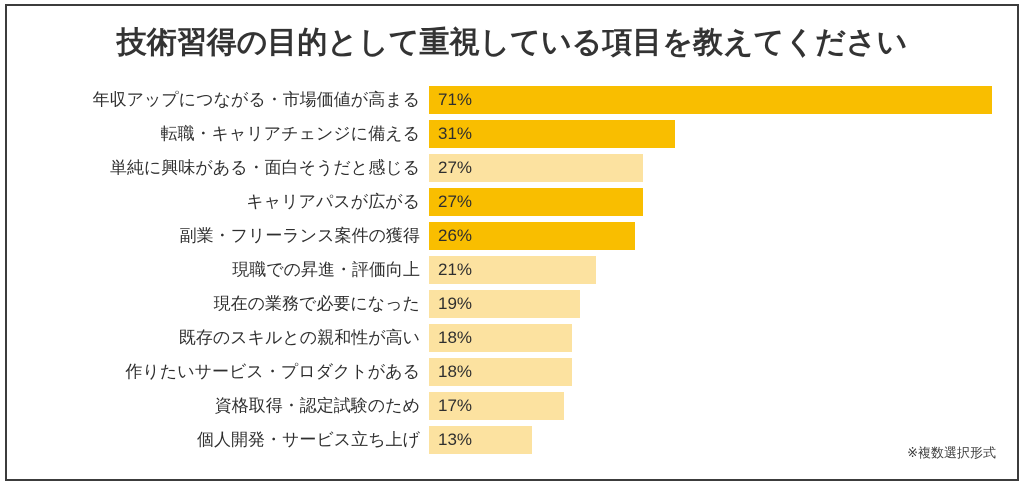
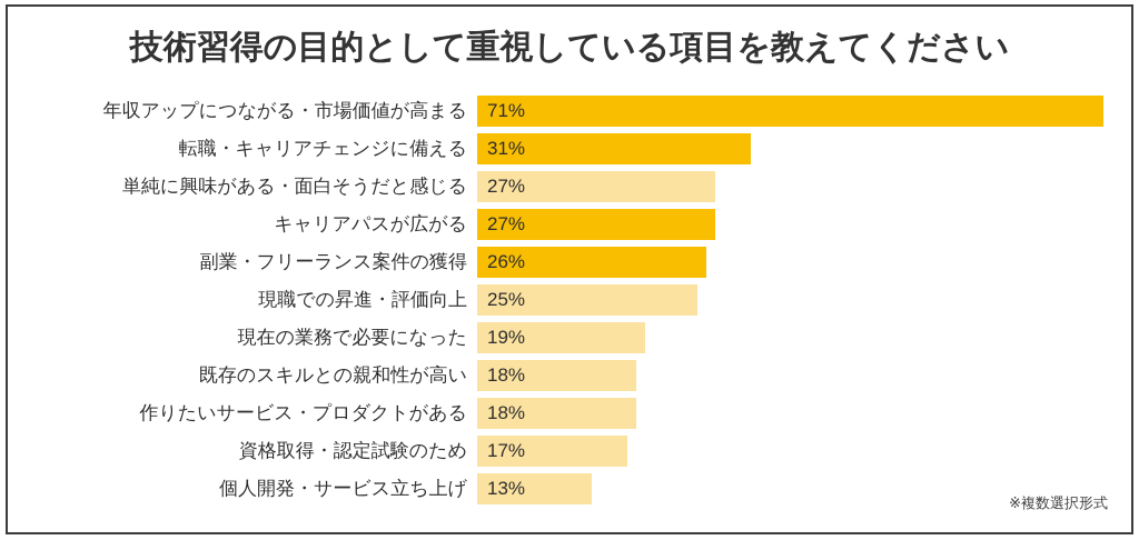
現職での昇進・評価向上: 21% -> 25%
